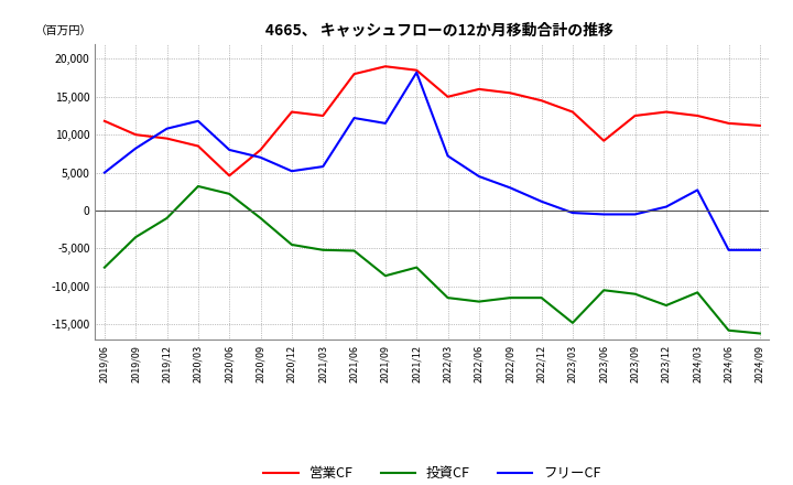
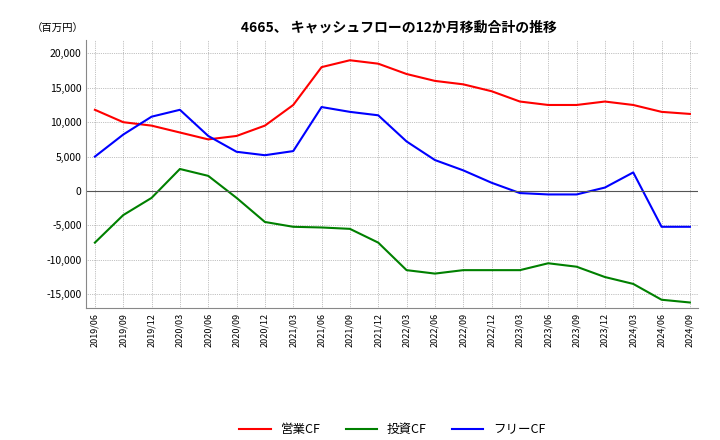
営業CF/2020/06: 4,600 -> 7,500
フリーCF/2020/09: 7,000 -> 5,700
営業CF/2020/12: 13,000 -> 9,500
投資CF/2021/09: -8,600 -> -5,500
フリーCF/2021/12: 18,200 -> 11,000
営業CF/2022/03: 15,000 -> 17,000
投資CF/2023/03: -14,800 -> -11,500
営業CF/2023/06: 9,200 -> 12,500
投資CF/2024/03: -10,800 -> -13,500
